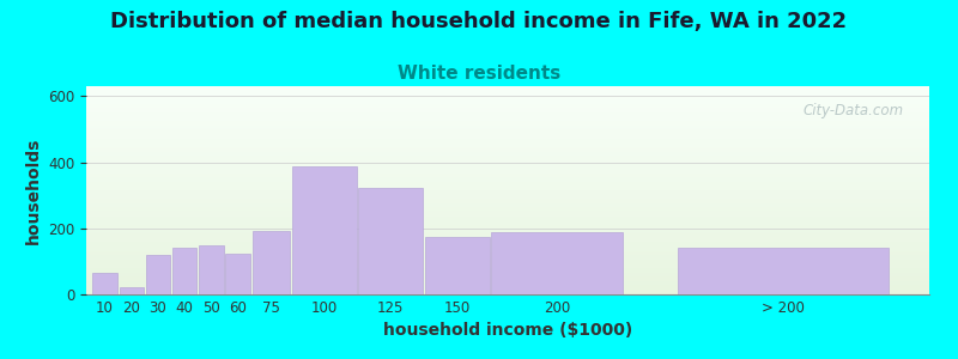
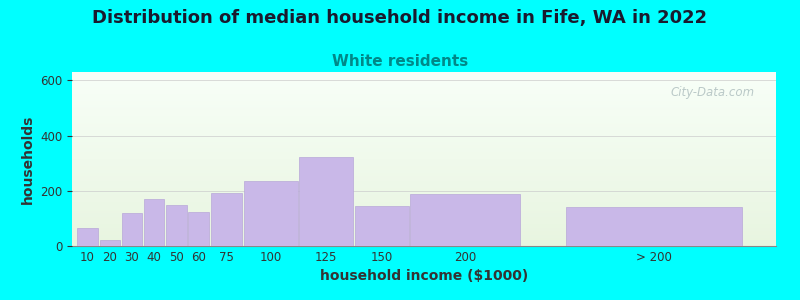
40: 143 -> 170
100: 388 -> 235
150: 173 -> 145
